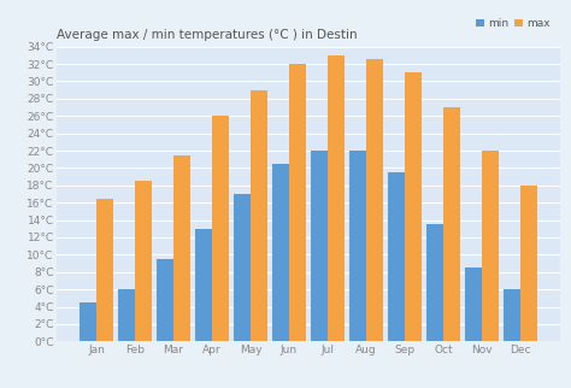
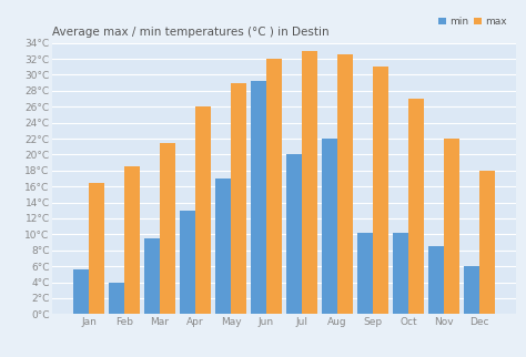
min/Jan: 4.5°C -> 5.6°C
min/Feb: 6.0°C -> 4.0°C
min/Jun: 20.5°C -> 29.2°C
min/Jul: 22.0°C -> 20.0°C
min/Sep: 19.5°C -> 10.2°C
min/Oct: 13.5°C -> 10.2°C
